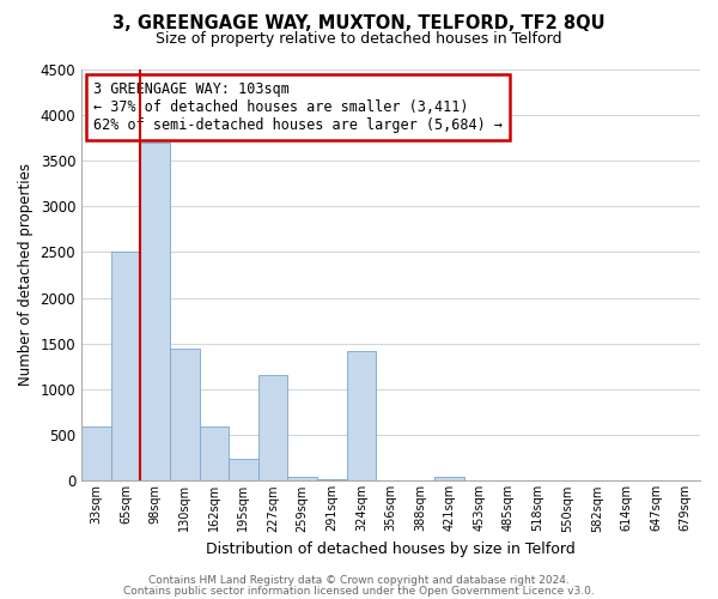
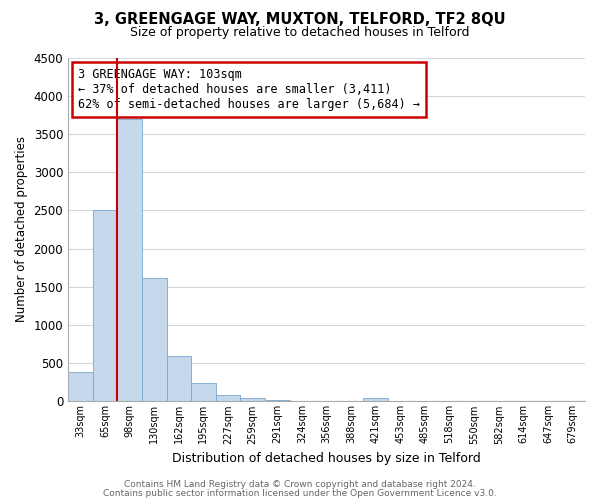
33sqm: 600 -> 380
130sqm: 1440 -> 1620
227sqm: 1160 -> 90
324sqm: 1420 -> 0
